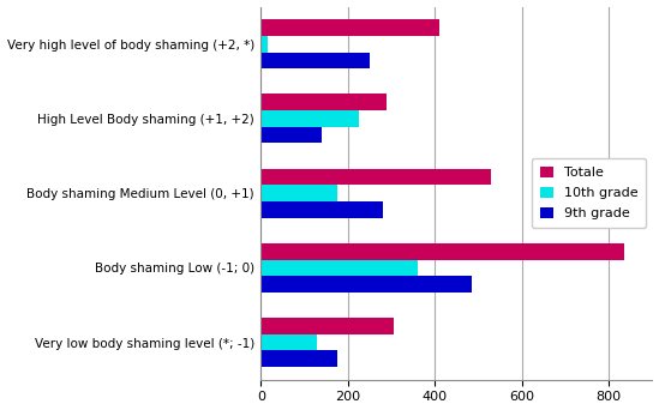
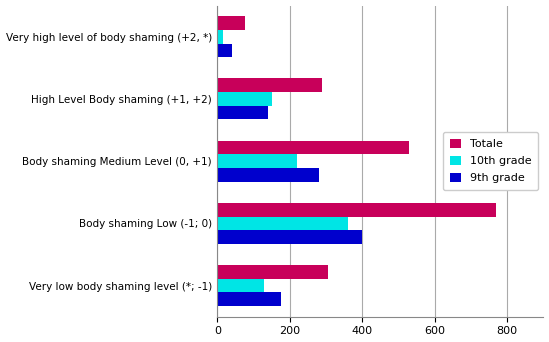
Totale/Very high level of body shaming (+2, *): 410 -> 75
9th grade/Very high level of body shaming (+2, *): 250 -> 40
10th grade/High Level Body shaming (+1, +2): 225 -> 150
10th grade/Body shaming Medium Level (0, +1): 175 -> 220
Totale/Body shaming Low (-1; 0): 835 -> 770
9th grade/Body shaming Low (-1; 0): 485 -> 400
